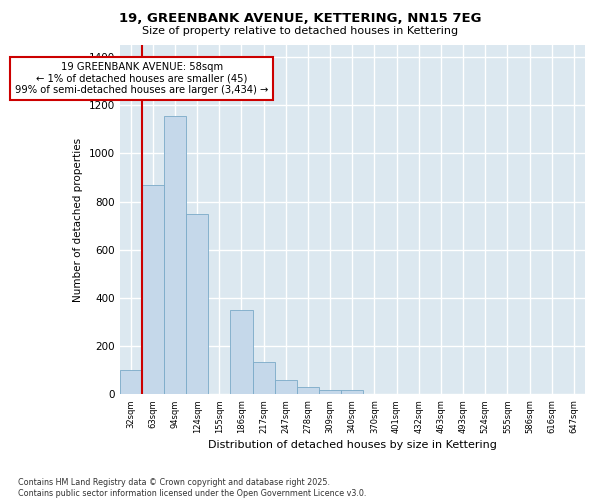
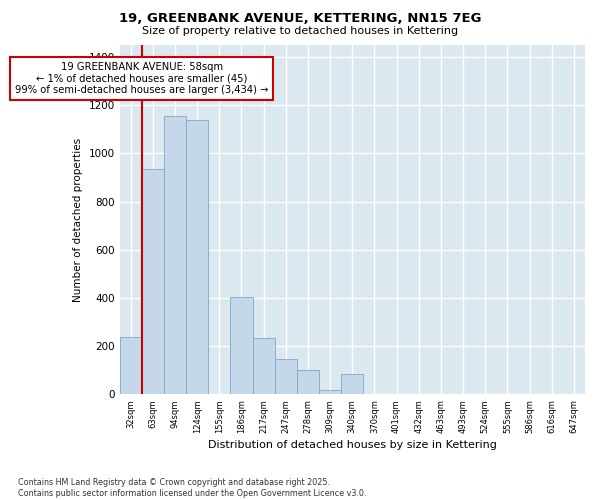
32sqm: 100 -> 240
63sqm: 870 -> 935
124sqm: 750 -> 1140
186sqm: 350 -> 405
217sqm: 135 -> 235
247sqm: 60 -> 145
278sqm: 30 -> 100
340sqm: 18 -> 85
